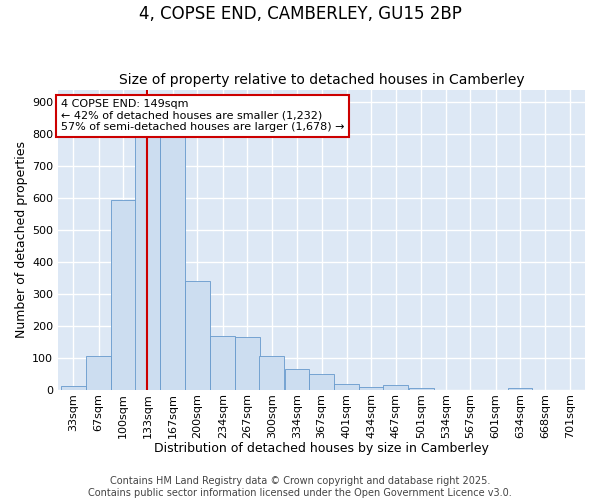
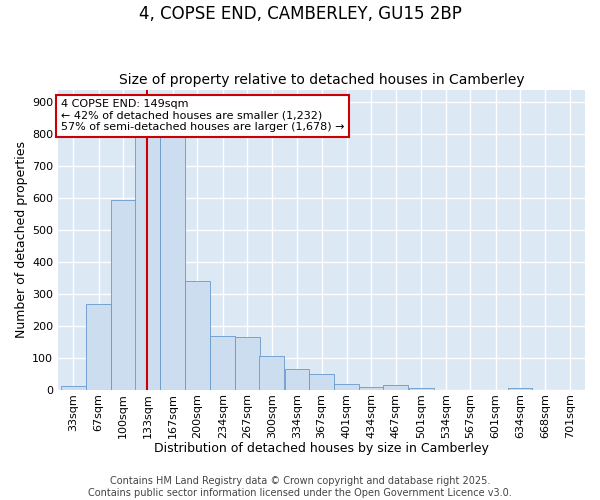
67sqm: 105 -> 270
